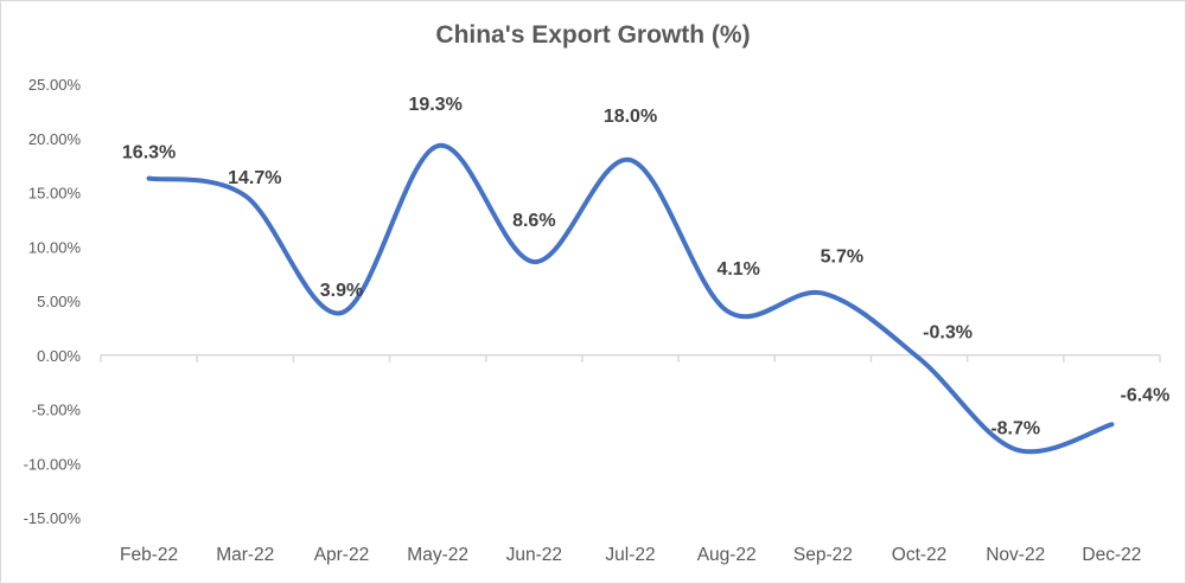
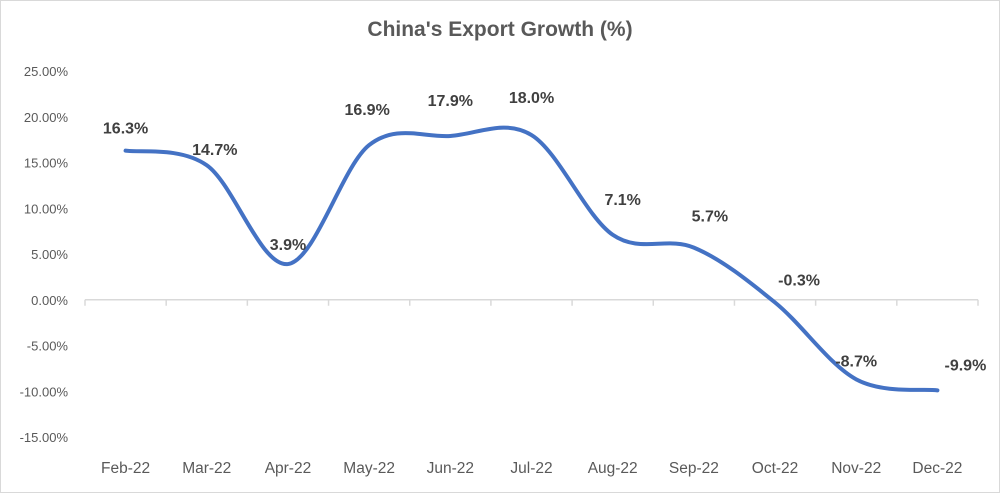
May-22: 19.3% -> 16.9%
Jun-22: 8.6% -> 17.9%
Aug-22: 4.1% -> 7.1%
Dec-22: -6.4% -> -9.9%
